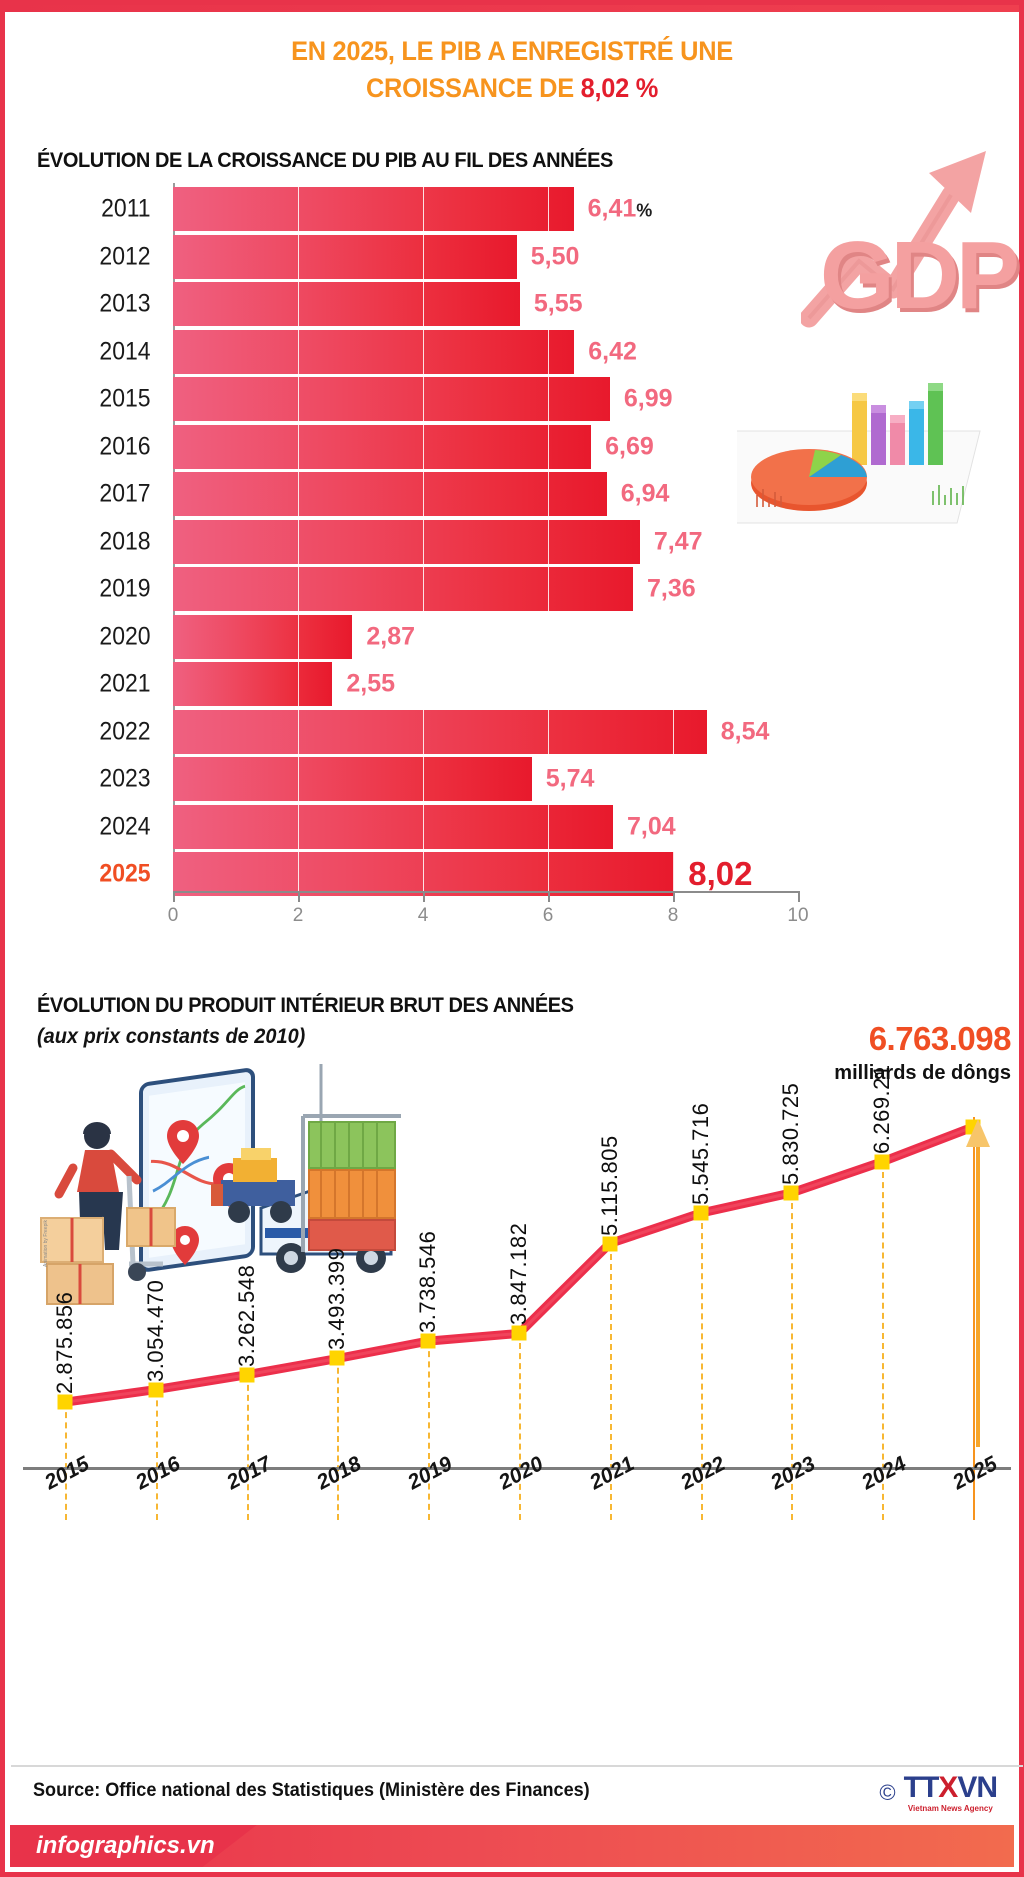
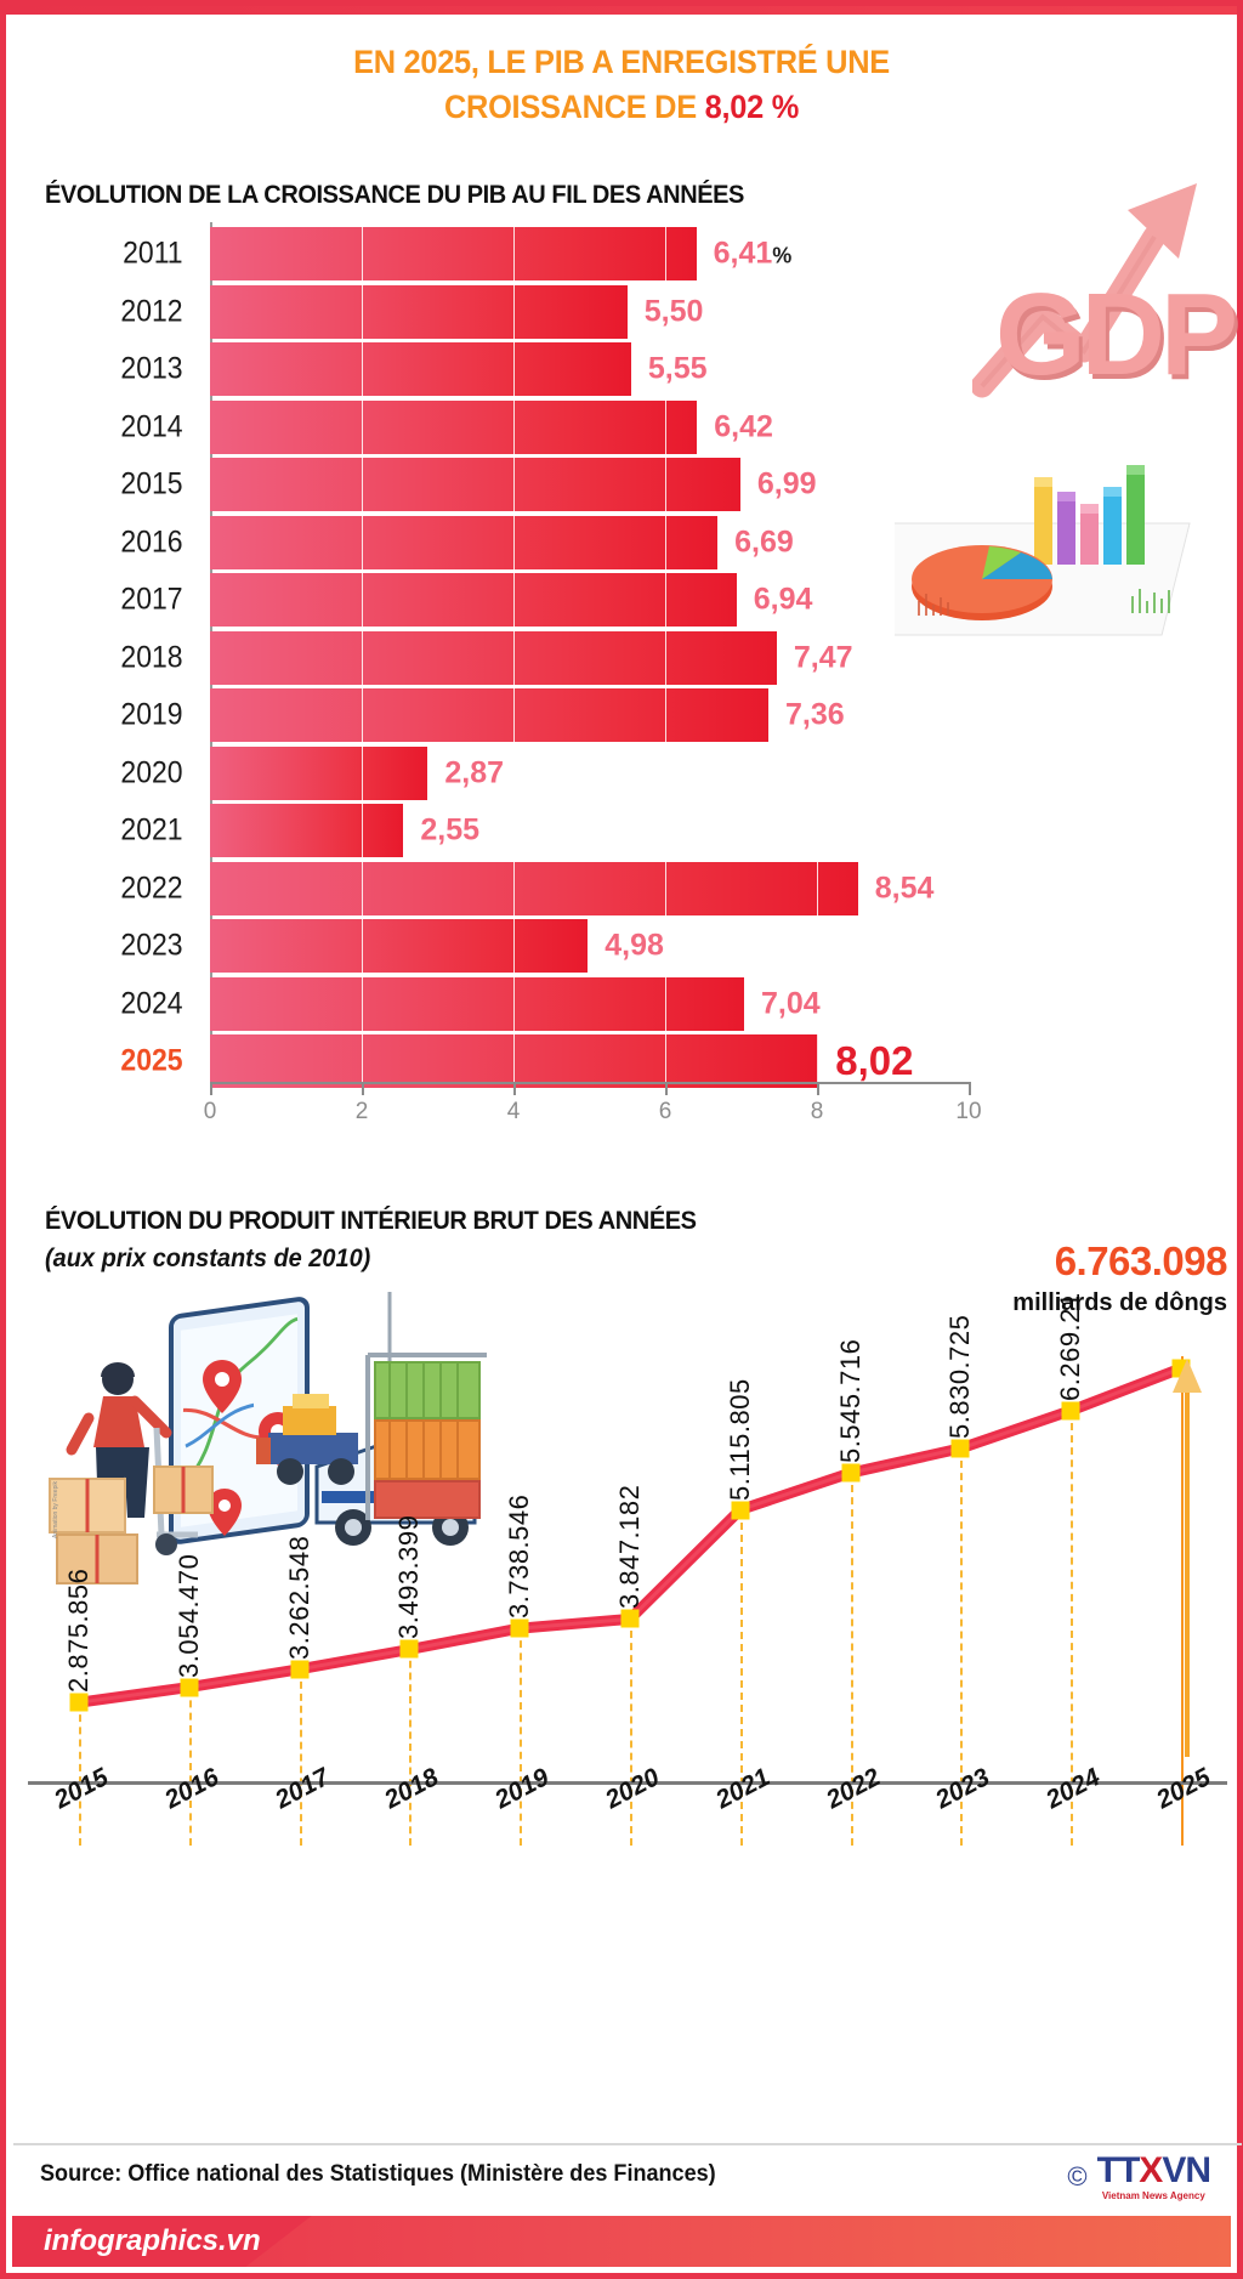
ÉVOLUTION DE LA CROISSANCE DU PIB AU FIL DES ANNÉES/2023: 5,74 -> 4,98
